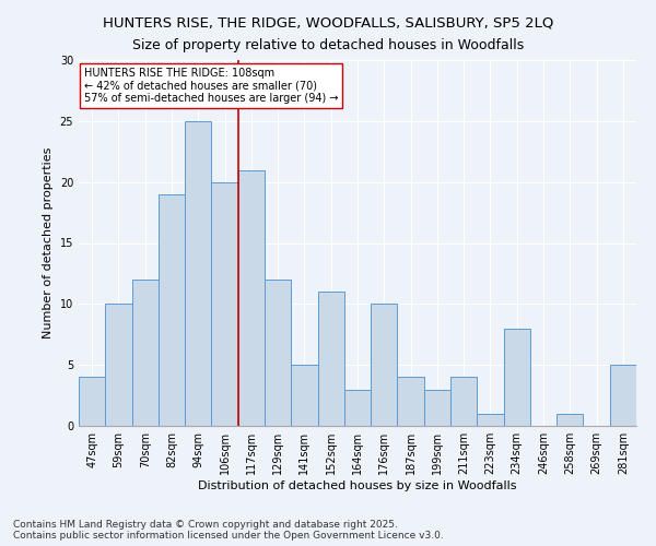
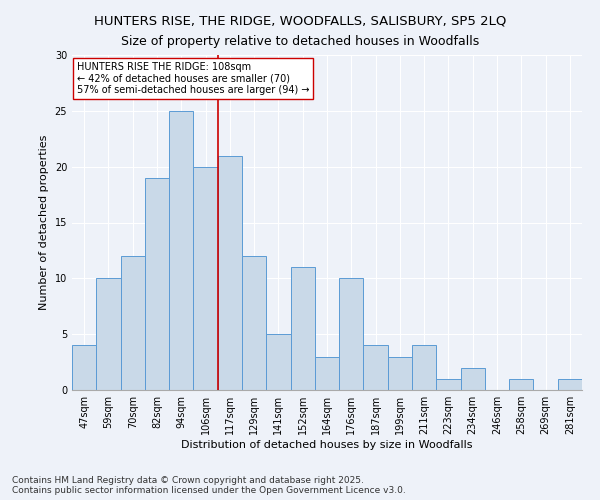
234sqm: 8 -> 2
281sqm: 5 -> 1
